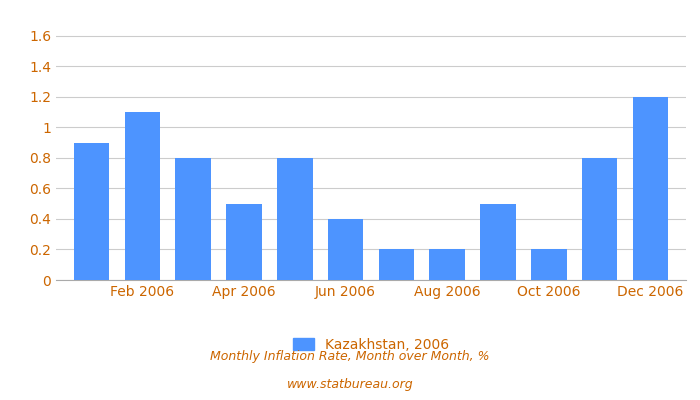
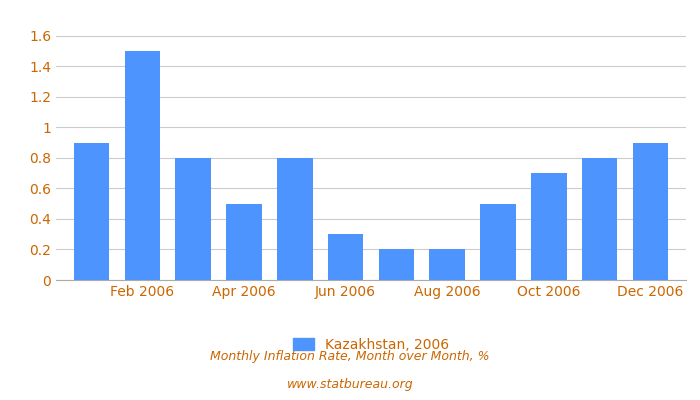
Feb 2006: 1.1 -> 1.5
Jun 2006: 0.4 -> 0.3
Oct 2006: 0.2 -> 0.7
Dec 2006: 1.2 -> 0.9
